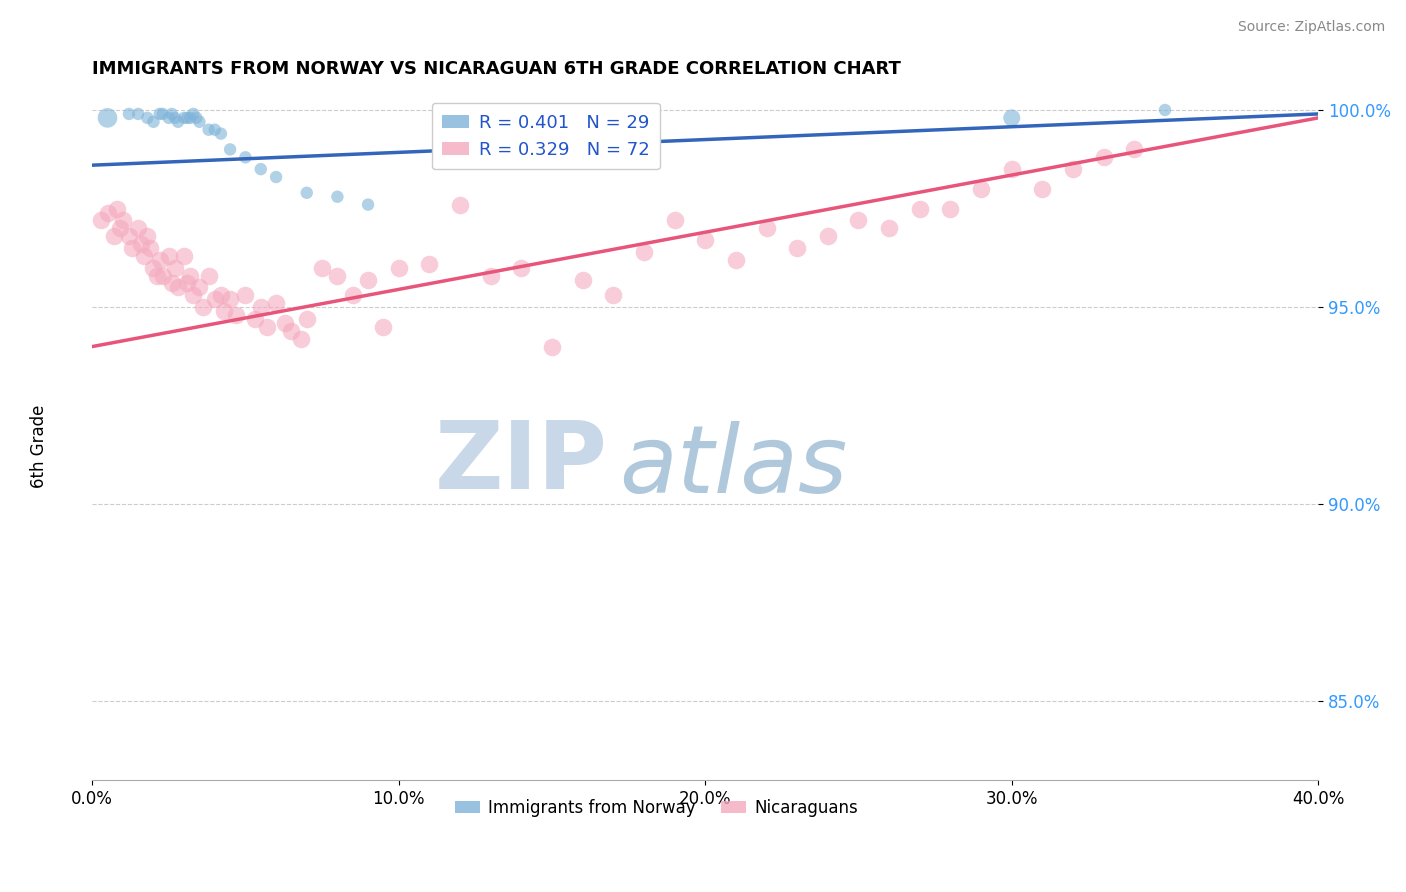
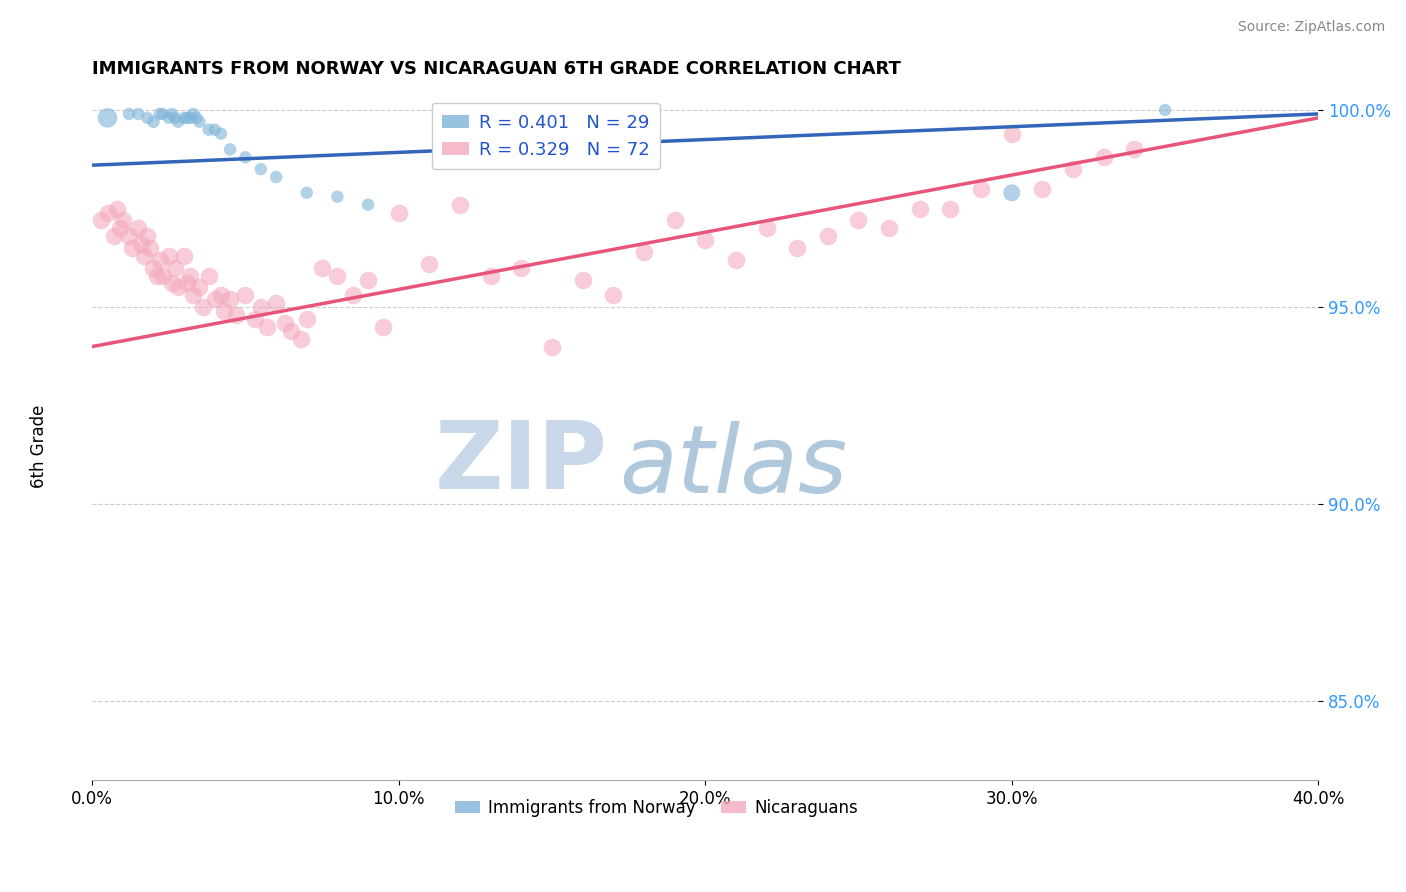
Nicaraguans/10.0%: 96.0% -> 97.4%
Immigrants from Norway/30.0%: 99.8% -> 97.9%
Nicaraguans/30.0%: 98.5% -> 99.4%
